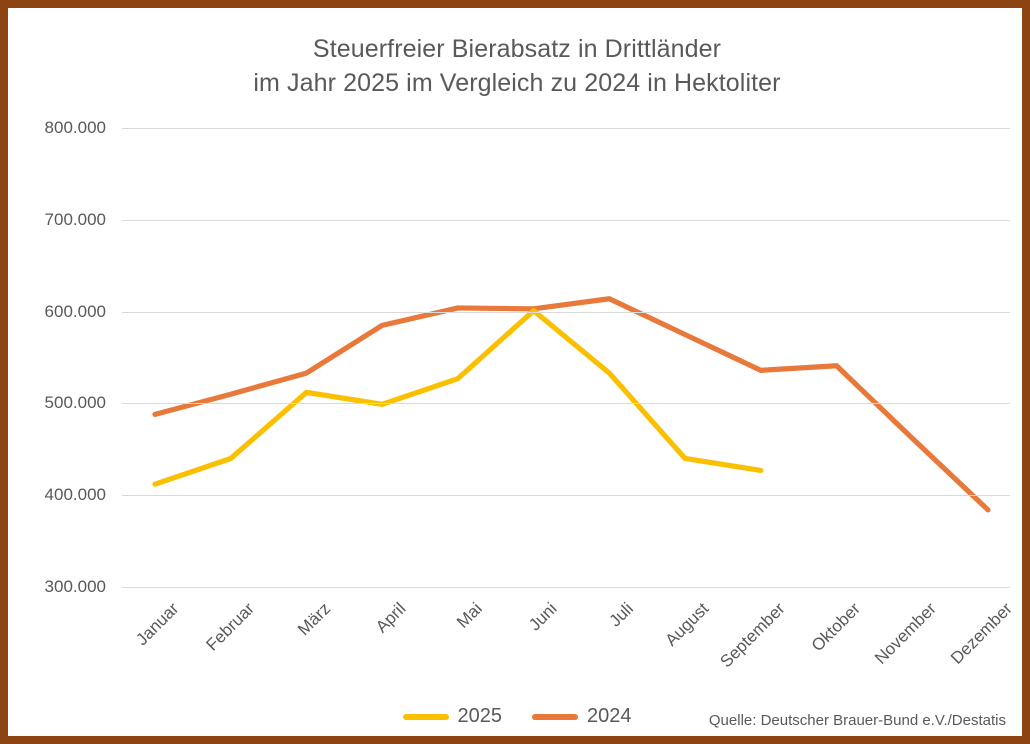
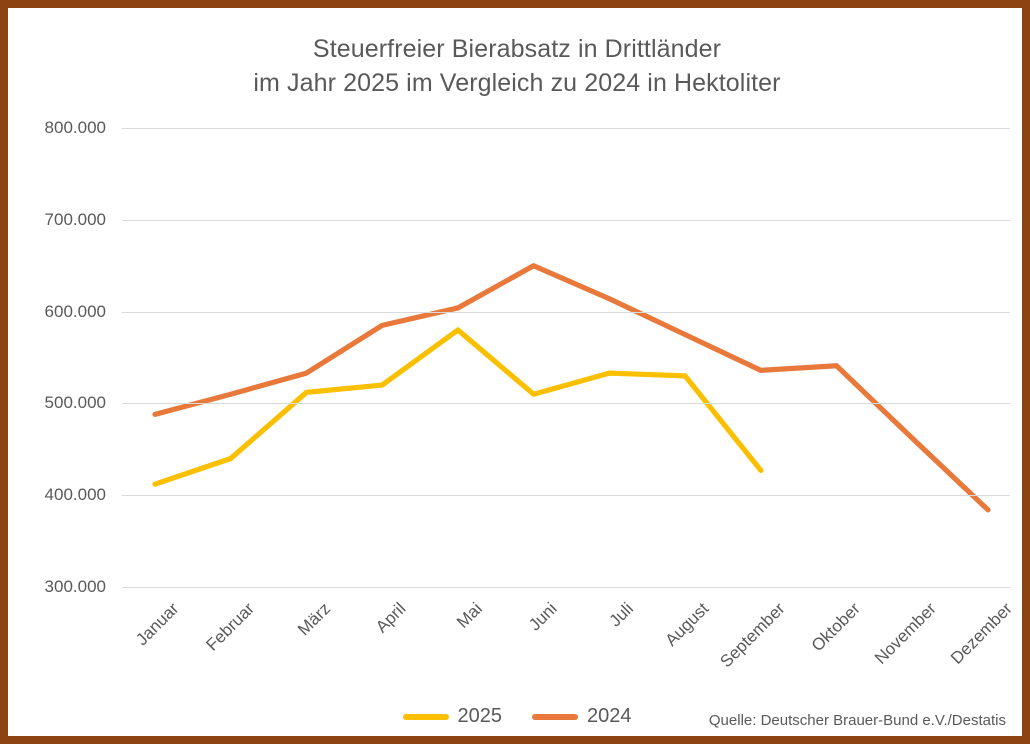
2025/April: 500000 -> 520000
2025/Mai: 530000 -> 580000
2025/Juni: 600000 -> 510000
2024/Juni: 600000 -> 650000
2025/August: 440000 -> 530000
